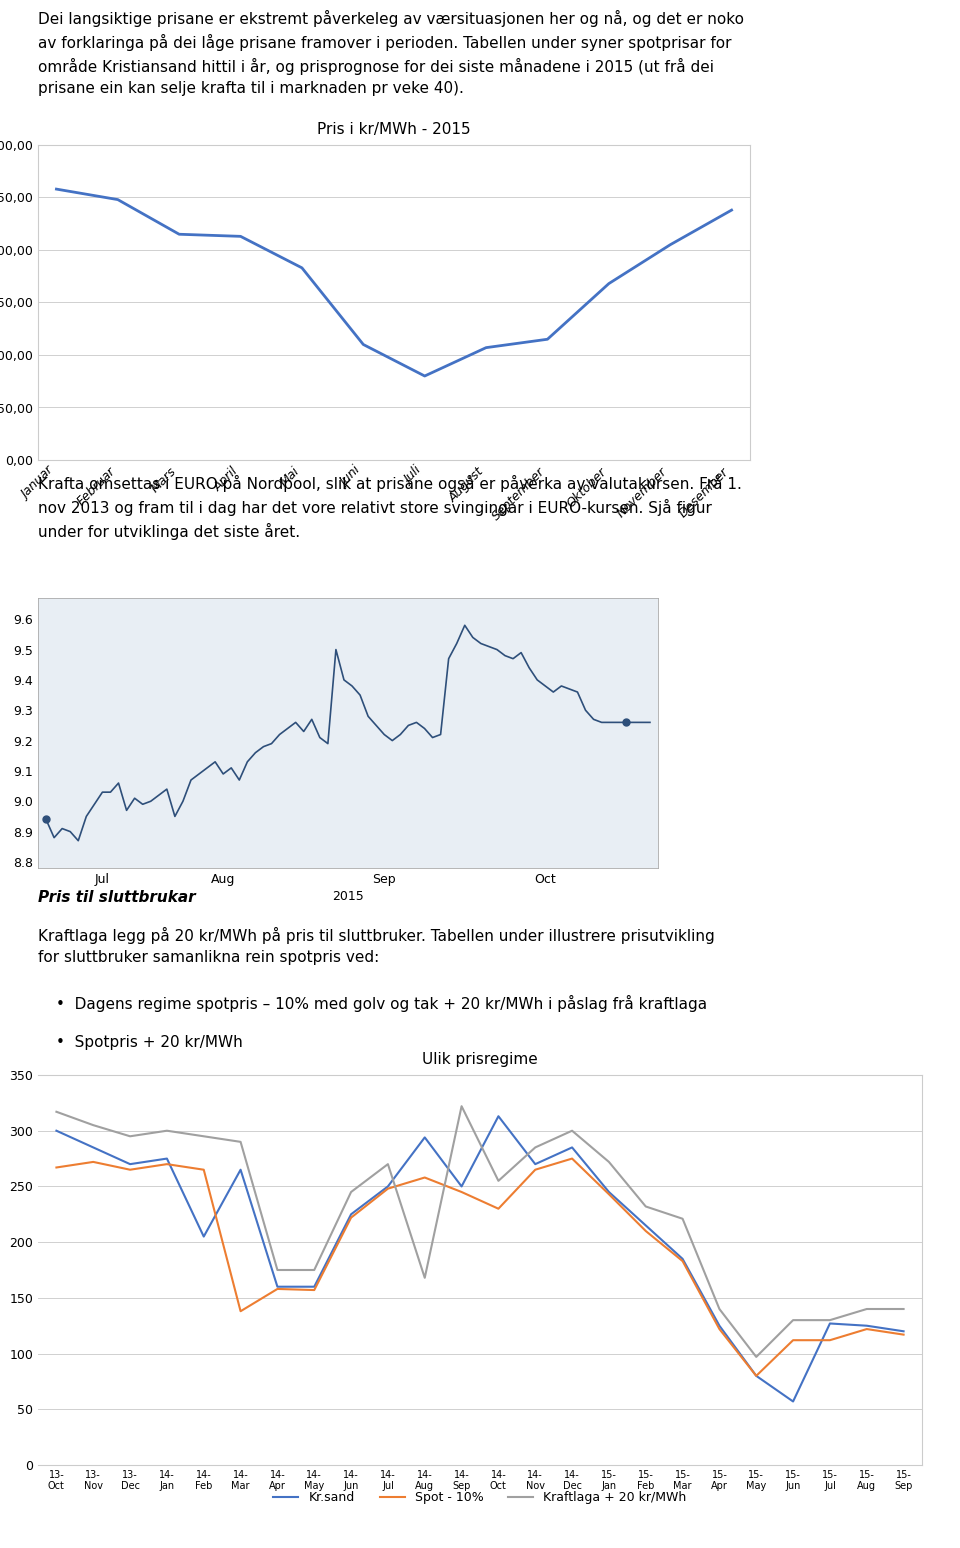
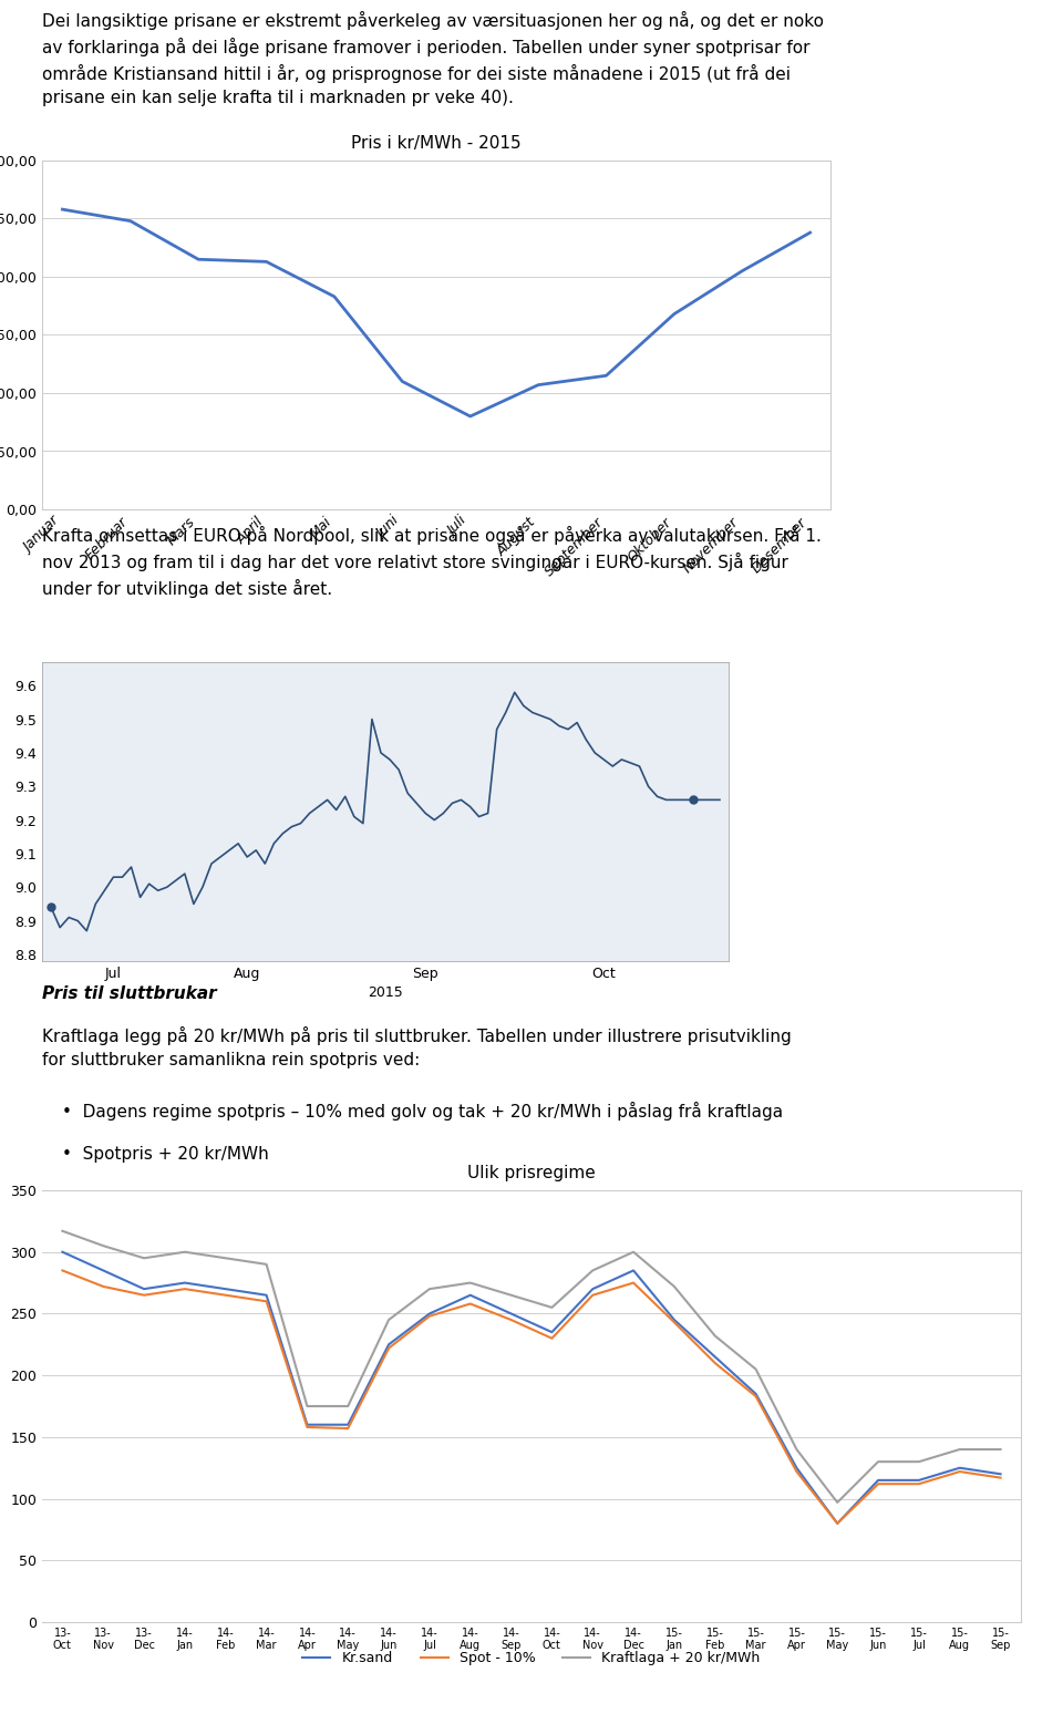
Ulik prisregime/Spot - 10%/13- Oct: 267 -> 285
Ulik prisregime/Kr.sand/14- Feb: 205 -> 270
Ulik prisregime/Spot - 10%/14- Mar: 138 -> 260
Ulik prisregime/Kr.sand/14- Aug: 294 -> 265
Ulik prisregime/Kraftlaga + 20 kr/MWh/14- Aug: 168 -> 275
Ulik prisregime/Kraftlaga + 20 kr/MWh/14- Sep: 322 -> 265
Ulik prisregime/Kr.sand/14- Oct: 313 -> 235
Ulik prisregime/Kraftlaga + 20 kr/MWh/15- Mar: 221 -> 205
Ulik prisregime/Kr.sand/15- Jun: 57 -> 115
Ulik prisregime/Kr.sand/15- Jul: 127 -> 115
